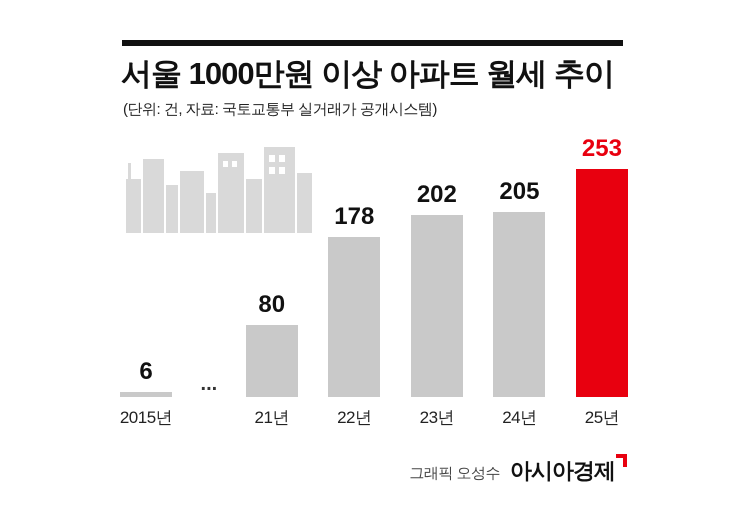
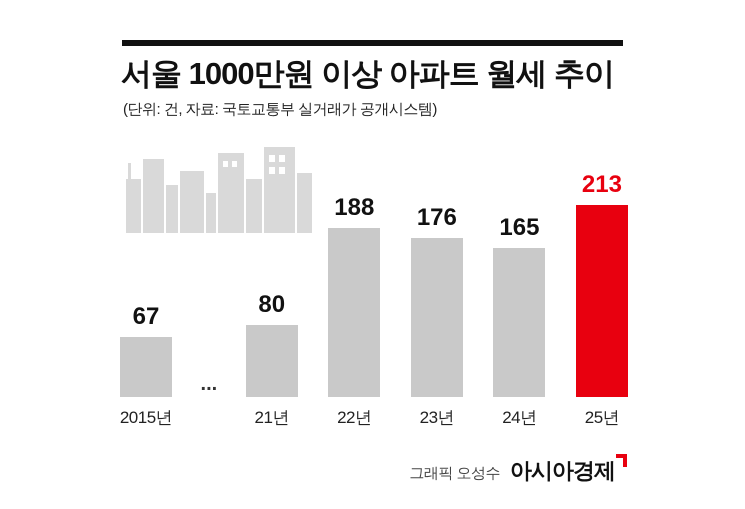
2015년: 6 -> 67
22년: 178 -> 188
23년: 202 -> 176
24년: 205 -> 165
25년: 253 -> 213
